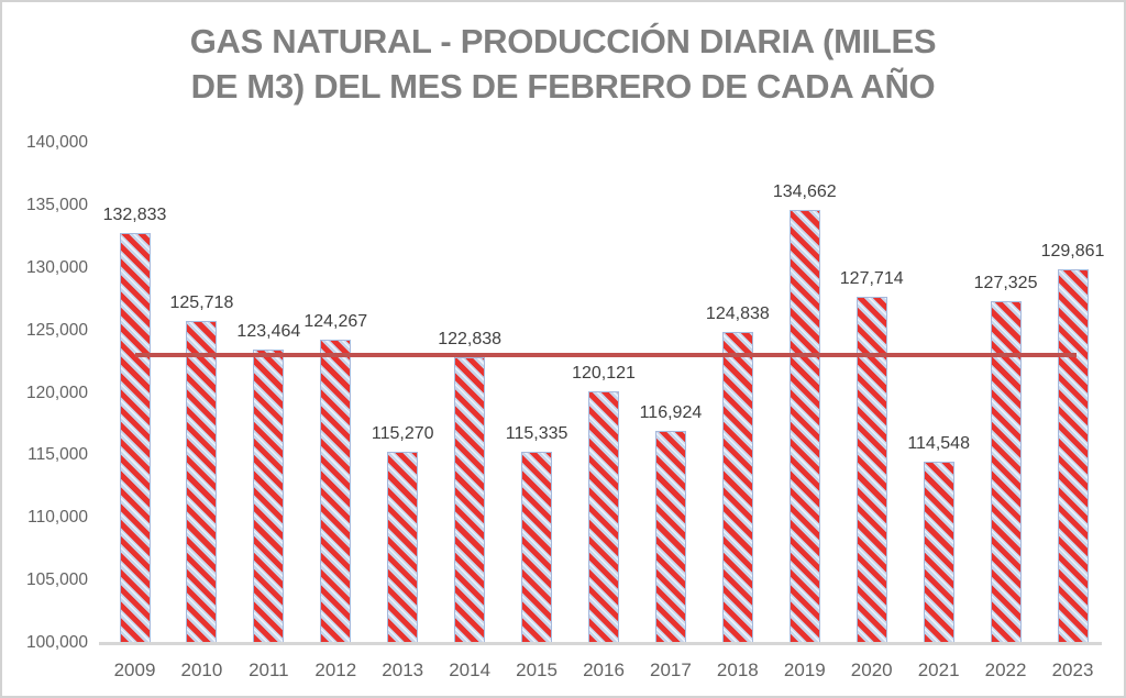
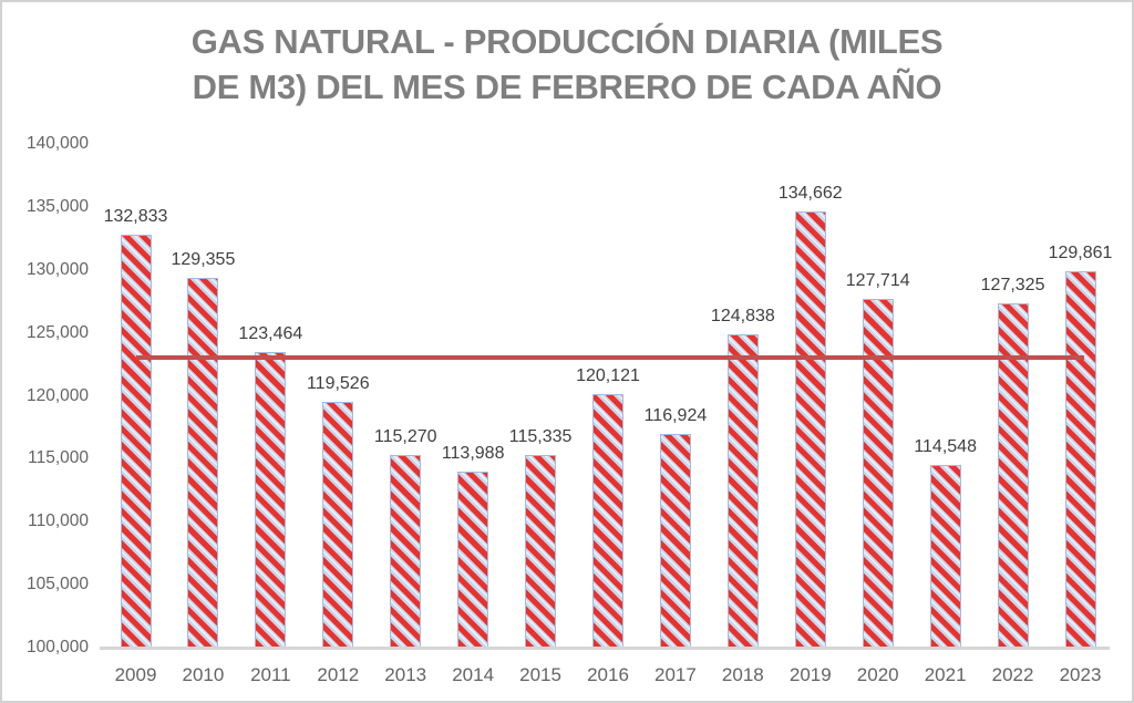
2010: 125,718 -> 129,355
2012: 124,267 -> 119,526
2014: 122,838 -> 113,988
